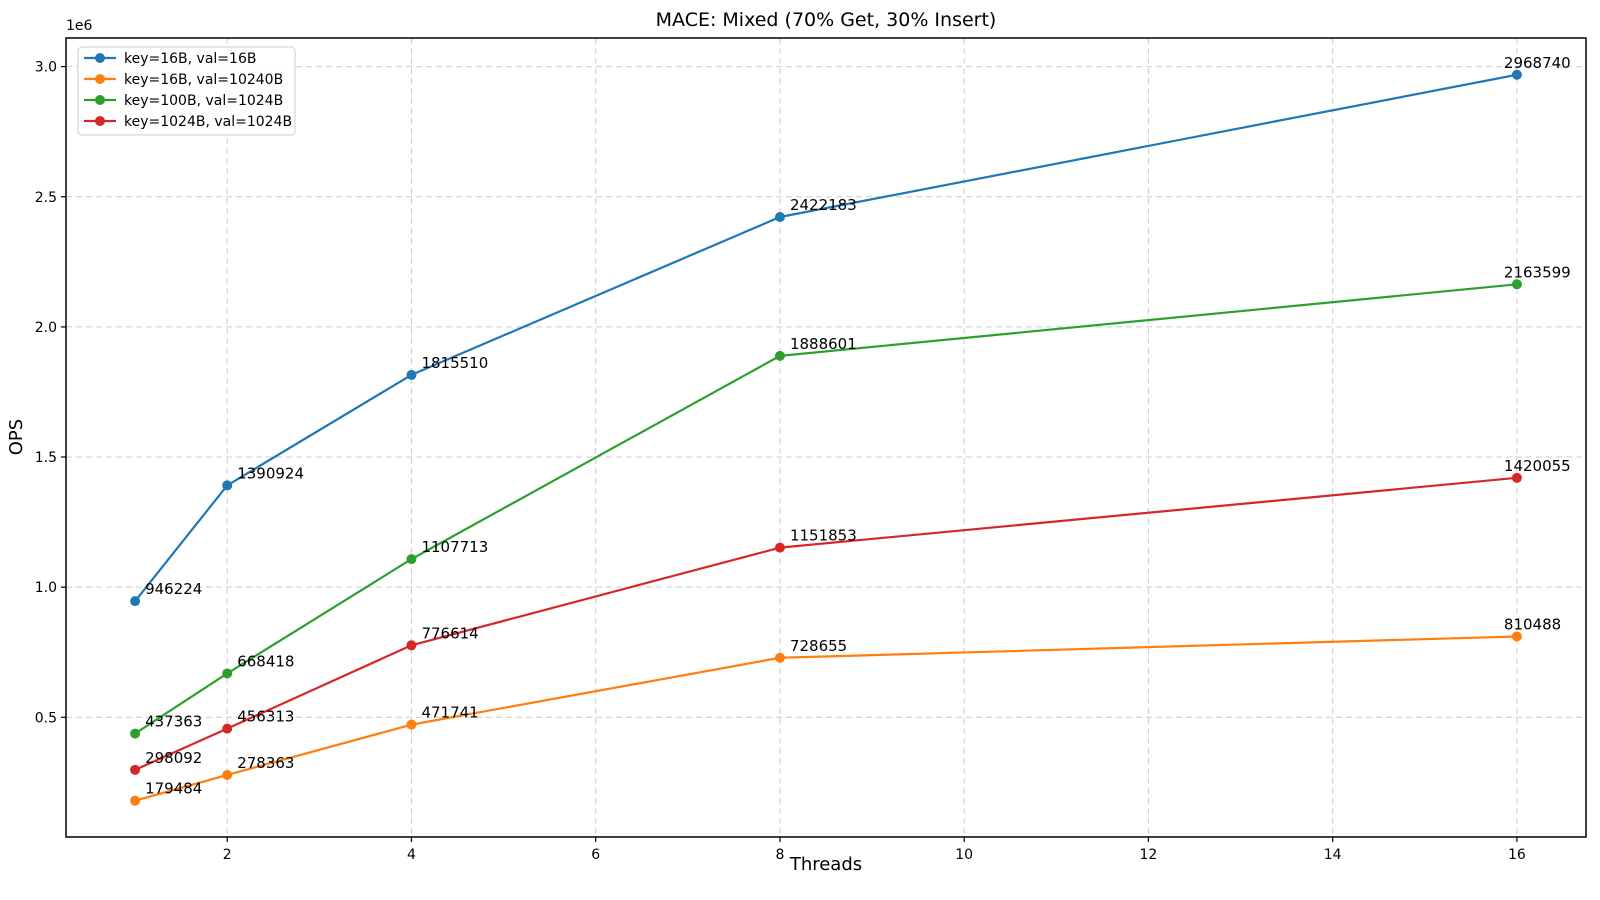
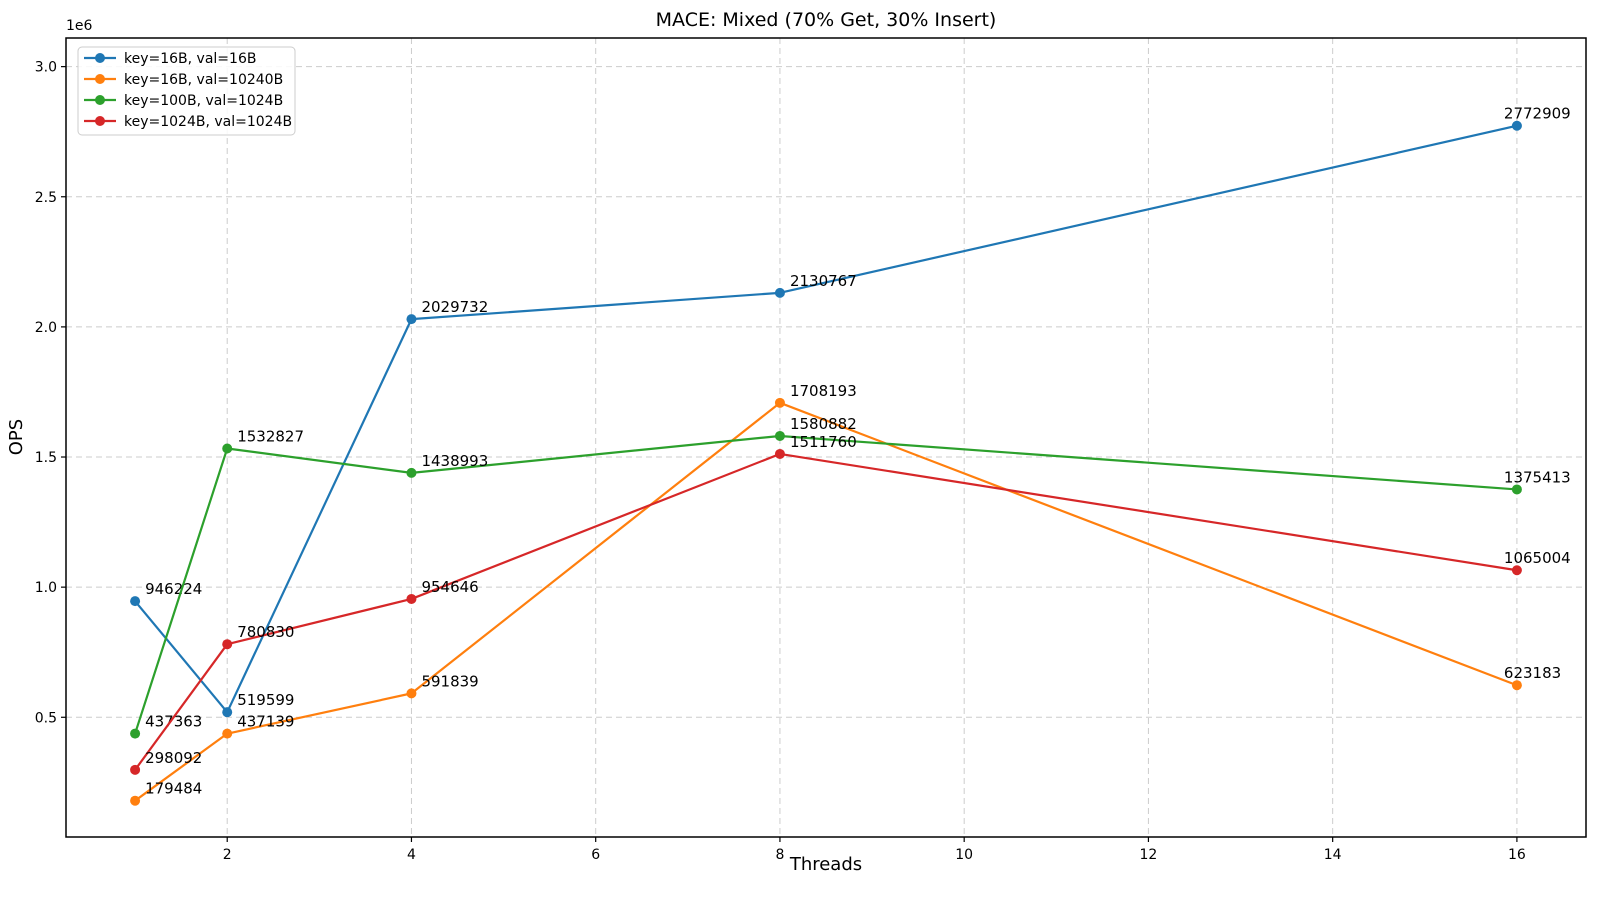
key=16B, val=16B/2: 1390924 -> 519599
key=16B, val=10240B/2: 278363 -> 437139
key=100B, val=1024B/2: 668418 -> 1532827
key=1024B, val=1024B/2: 456313 -> 780830
key=16B, val=16B/4: 1815510 -> 2029732
key=16B, val=10240B/4: 471741 -> 591839
key=100B, val=1024B/4: 1107713 -> 1438993
key=1024B, val=1024B/4: 776614 -> 954646
key=16B, val=16B/8: 2422183 -> 2130767
key=16B, val=10240B/8: 728655 -> 1708193
key=100B, val=1024B/8: 1888601 -> 1580882
key=1024B, val=1024B/8: 1151853 -> 1511760
key=16B, val=16B/16: 2968740 -> 2772909
key=16B, val=10240B/16: 810488 -> 623183
key=100B, val=1024B/16: 2163599 -> 1375413
key=1024B, val=1024B/16: 1420055 -> 1065004
